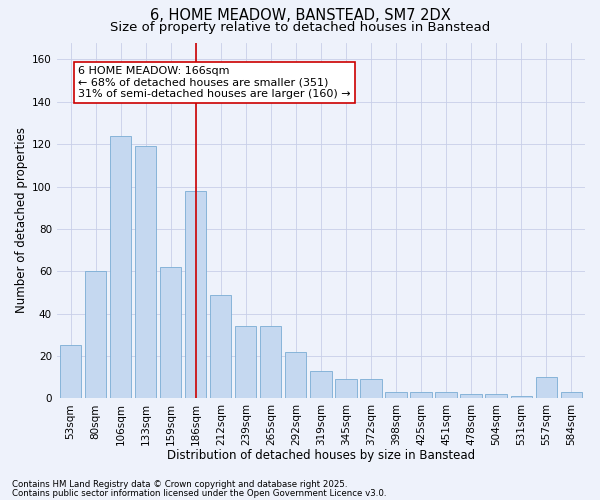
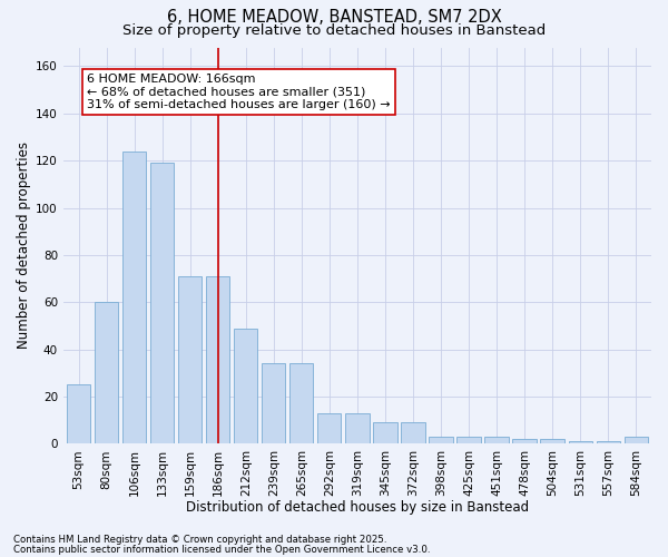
159sqm: 62 -> 71
186sqm: 98 -> 71
292sqm: 22 -> 13
557sqm: 10 -> 1
